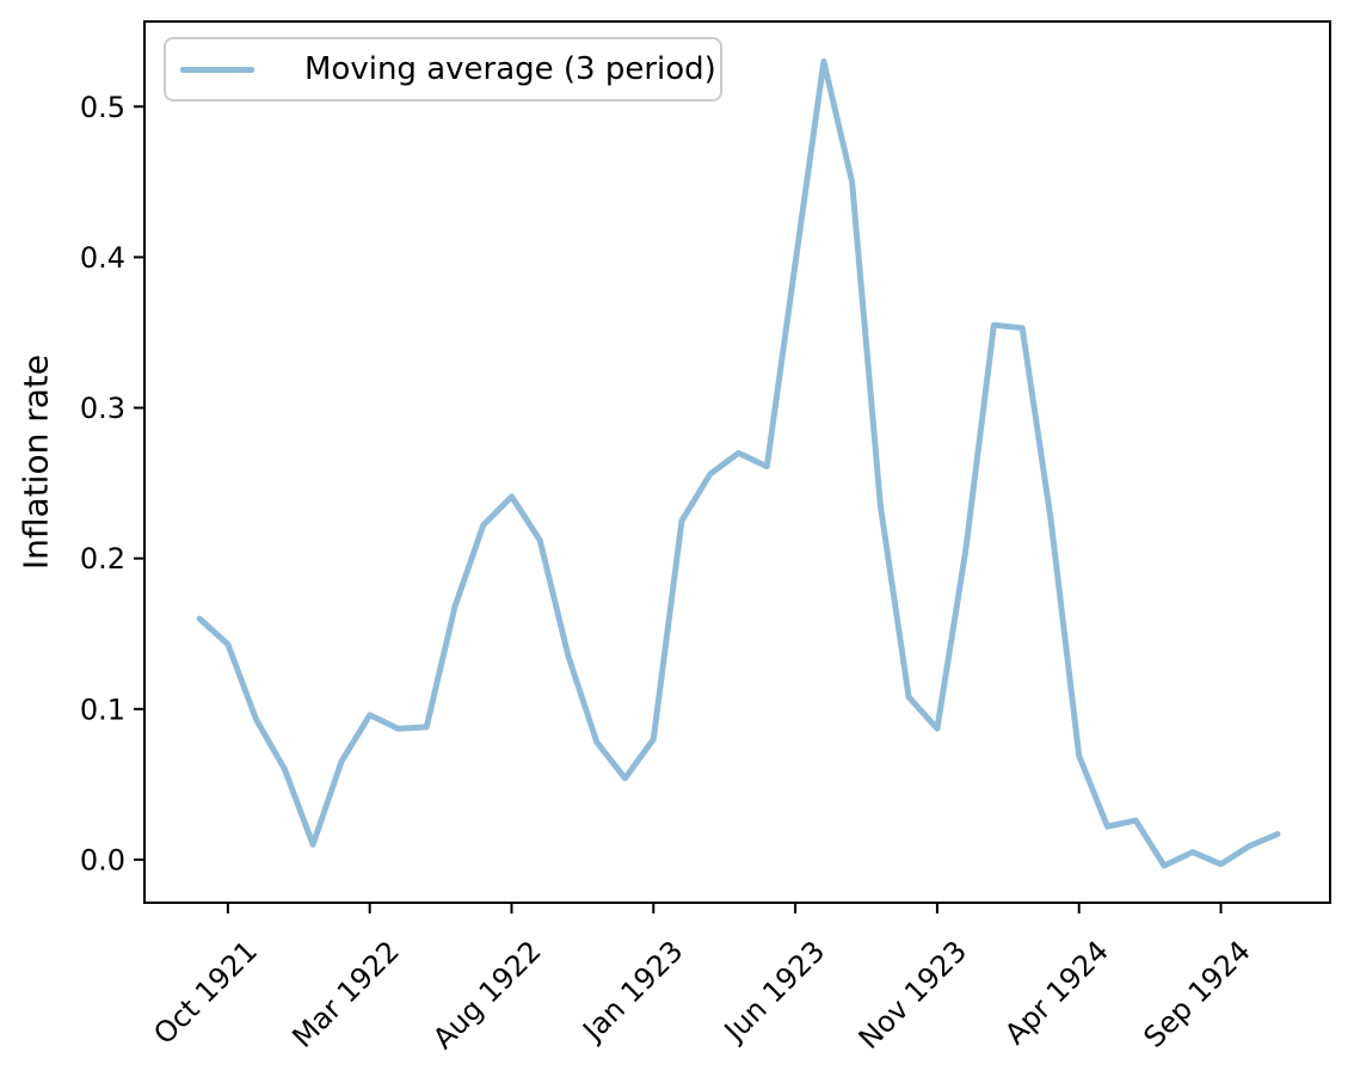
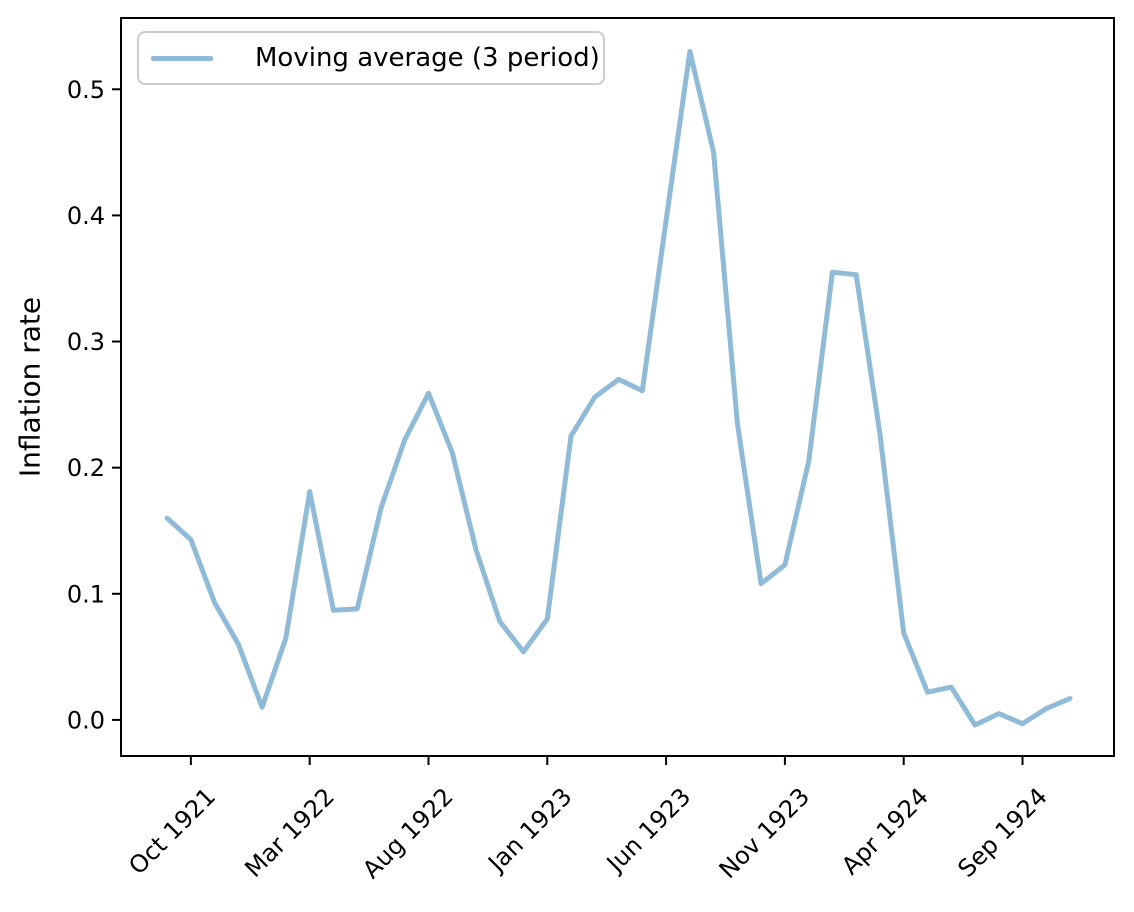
Mar 1922: 0.096 -> 0.181
Aug 1922: 0.241 -> 0.259
Nov 1923: 0.087 -> 0.123
